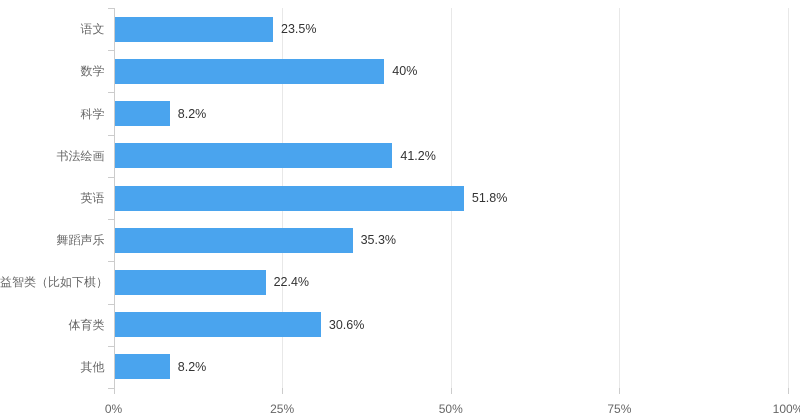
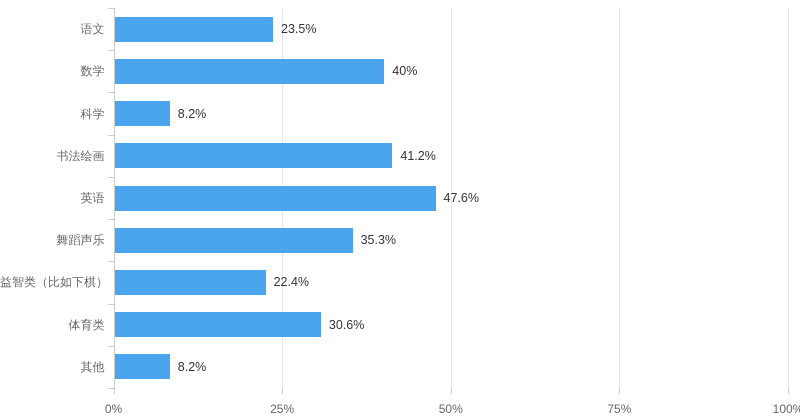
英语: 51.8% -> 47.6%
